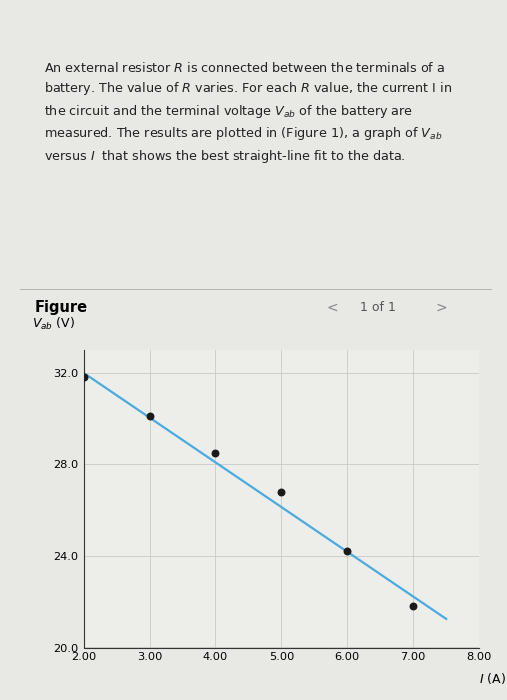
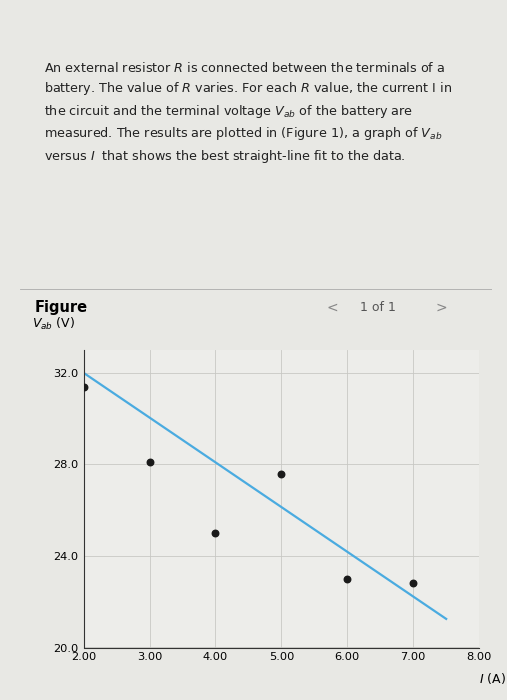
2.00: 31.8 -> 31.4
3.00: 30.1 -> 28.1
4.00: 28.5 -> 25.0
5.00: 26.8 -> 27.6
6.00: 24.2 -> 23.0
7.00: 21.8 -> 22.8
